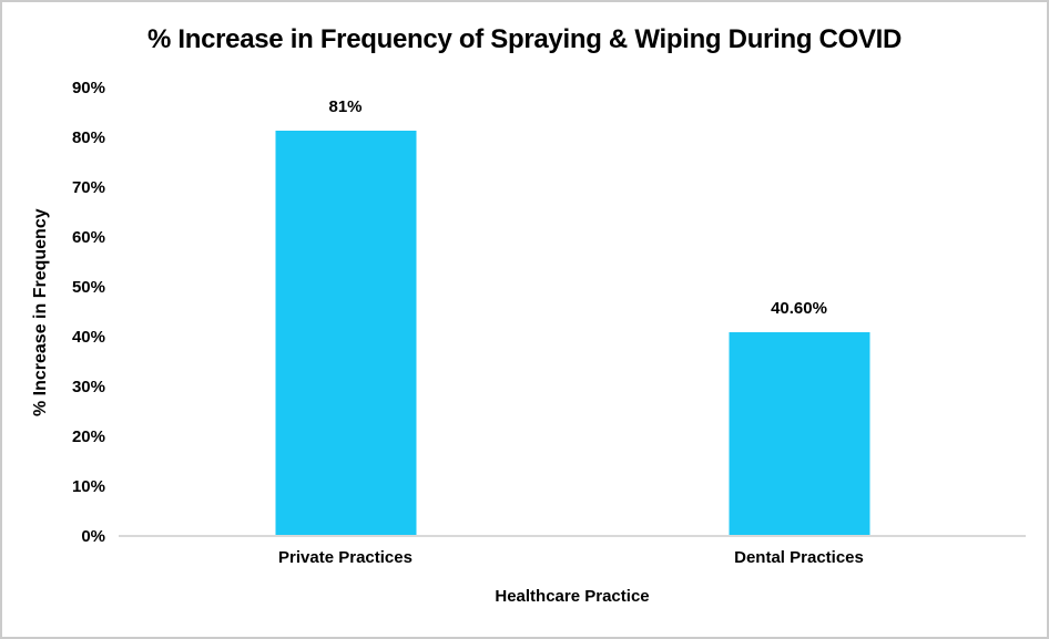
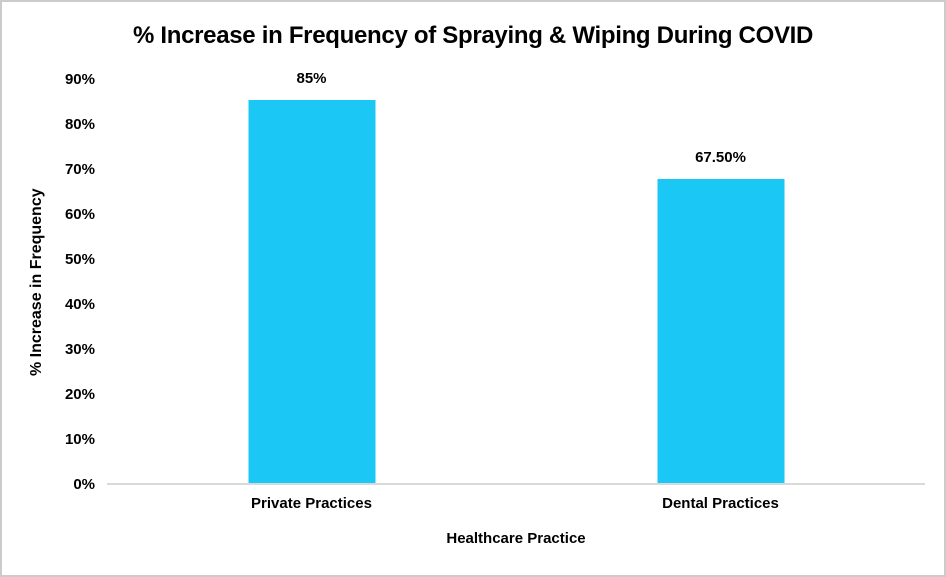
Private Practices: 81% -> 85%
Dental Practices: 40.60% -> 67.50%
